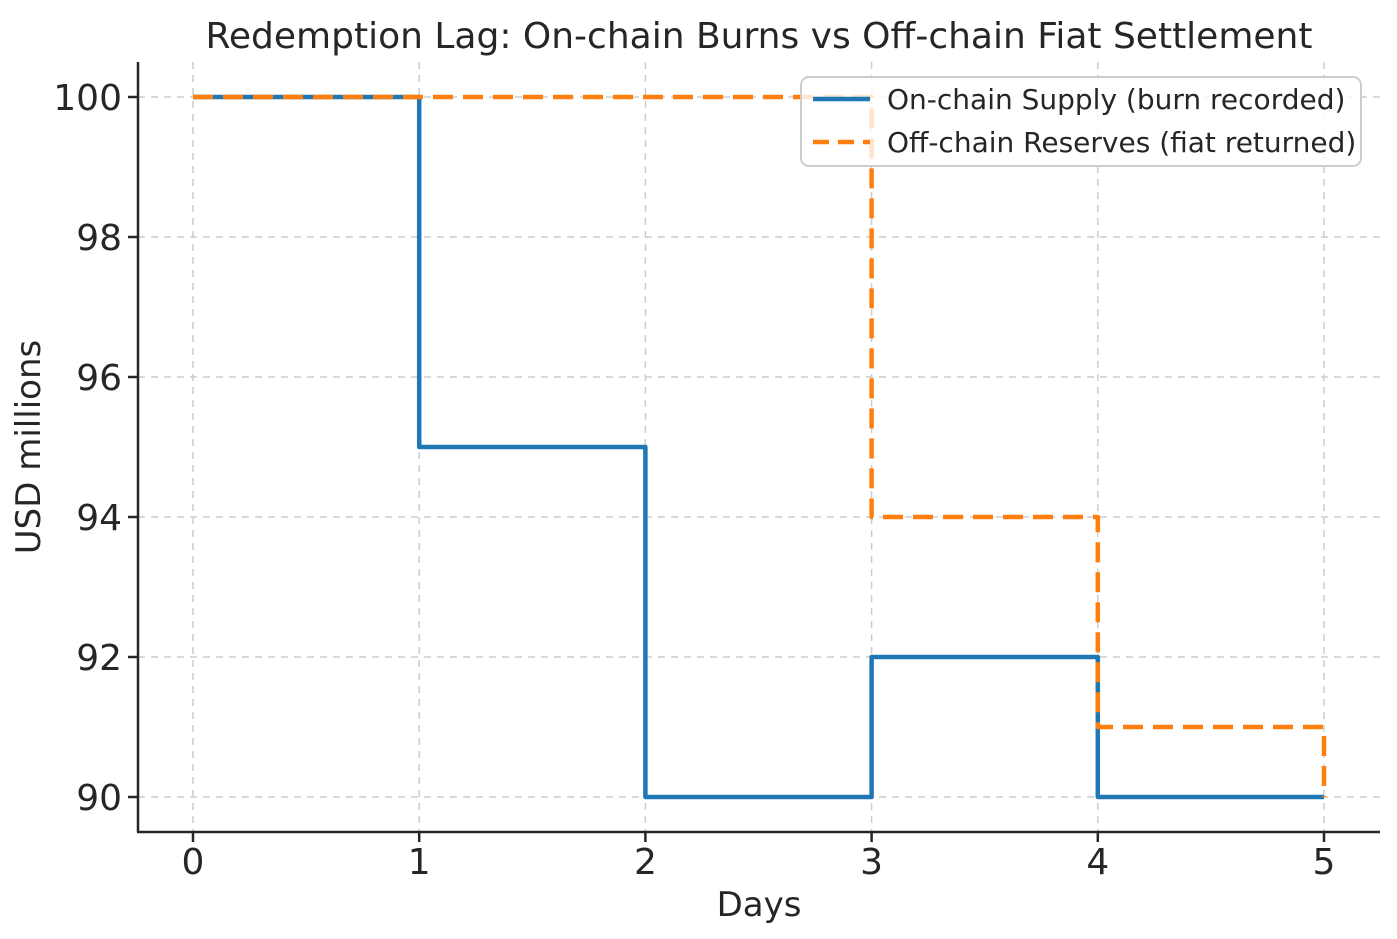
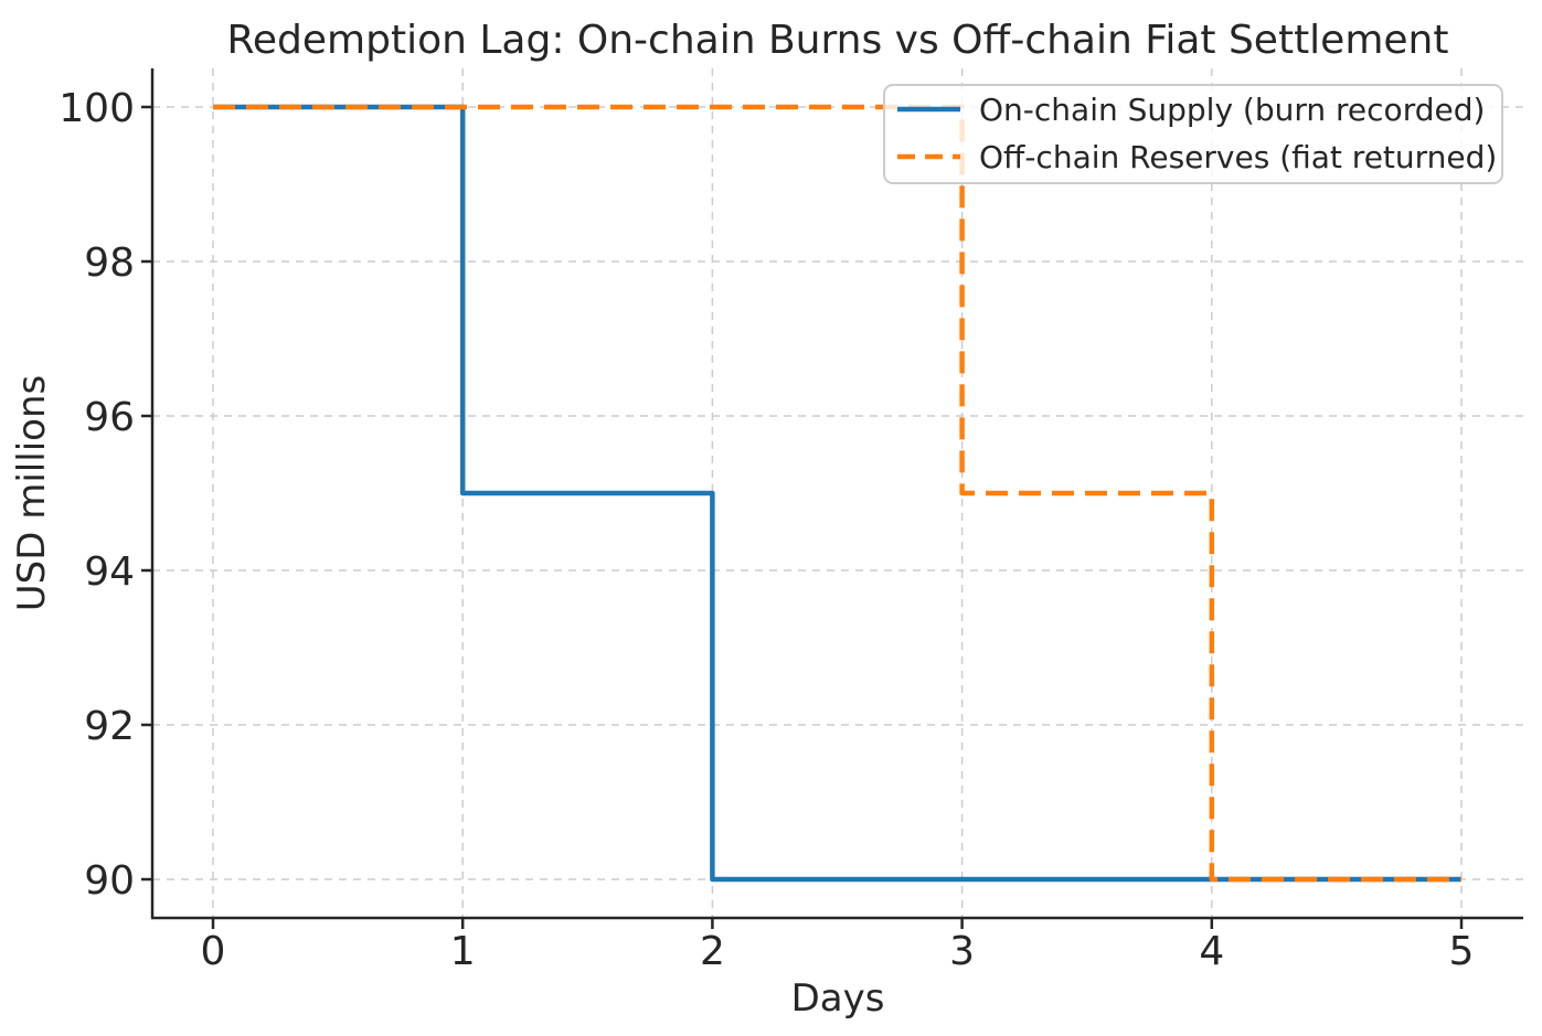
On-chain Supply (burn recorded)/3: 92 -> 90
Off-chain Reserves (fiat returned)/3: 94 -> 95
Off-chain Reserves (fiat returned)/4: 91 -> 90
